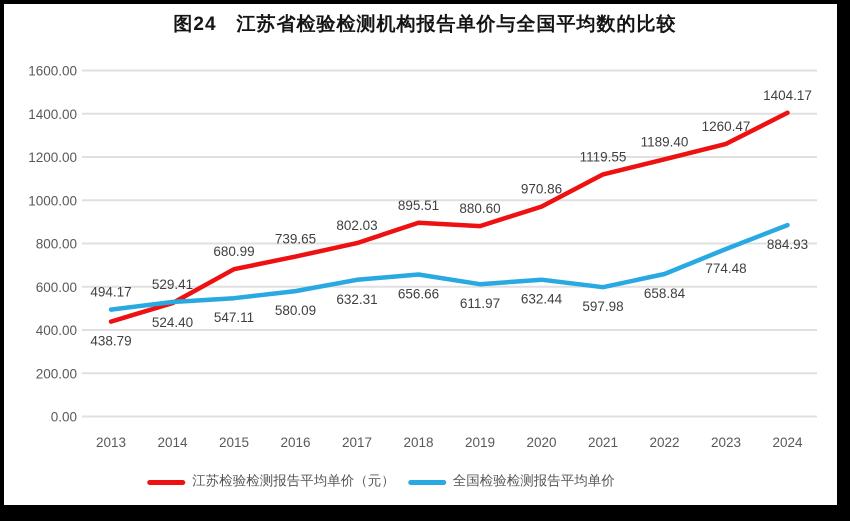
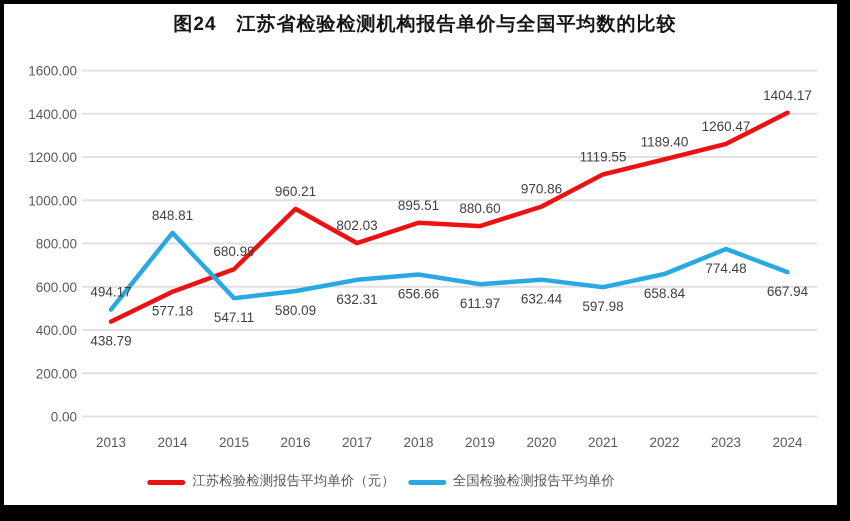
江苏检验检测报告平均单价（元）/2014: 524.40 -> 577.18
全国检验检测报告平均单价/2014: 529.41 -> 848.81
江苏检验检测报告平均单价（元）/2016: 739.65 -> 960.21
全国检验检测报告平均单价/2024: 884.93 -> 667.94
